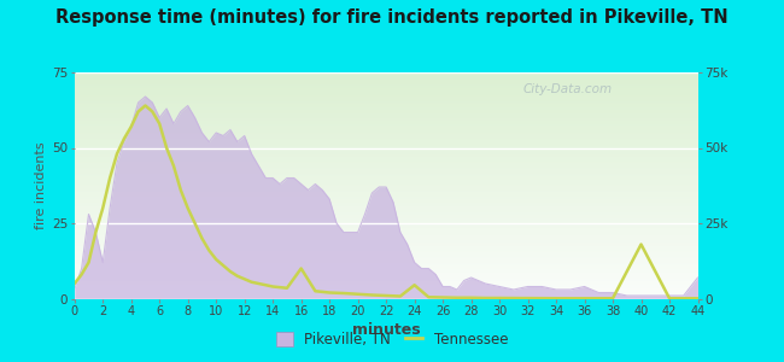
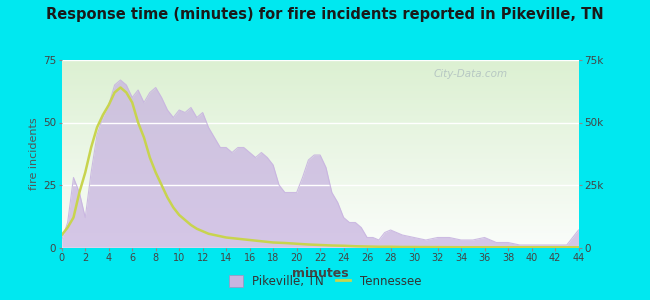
Tennessee/16: 10.0 -> 3.0
Tennessee/24: 4.5 -> 0.7
Tennessee/40: 18.0 -> 0.1
